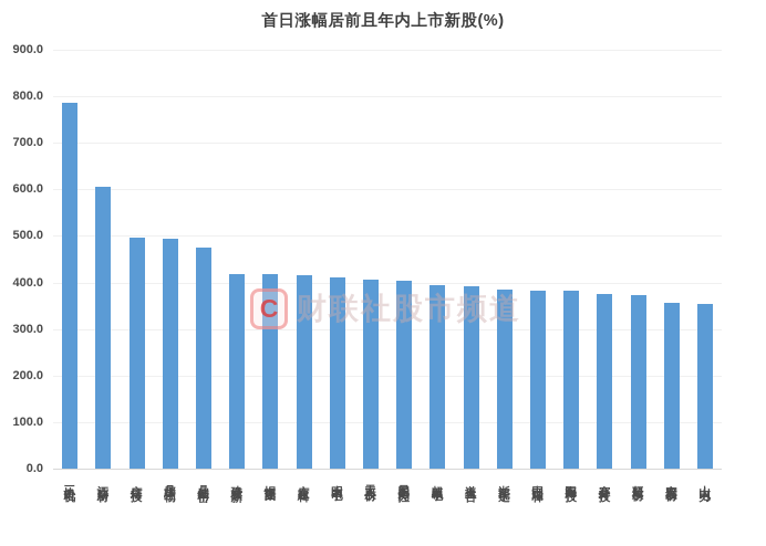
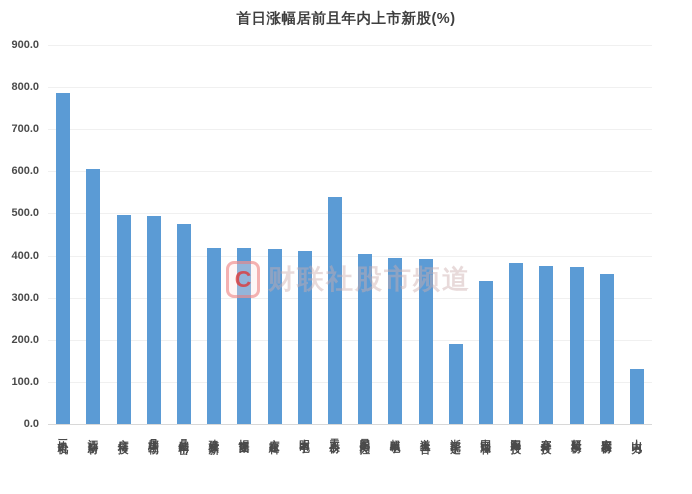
天工股份: 410 -> 540
浙江华远: 380 -> 190
中国瑞林: 380 -> 340
山大电力: 350 -> 130
